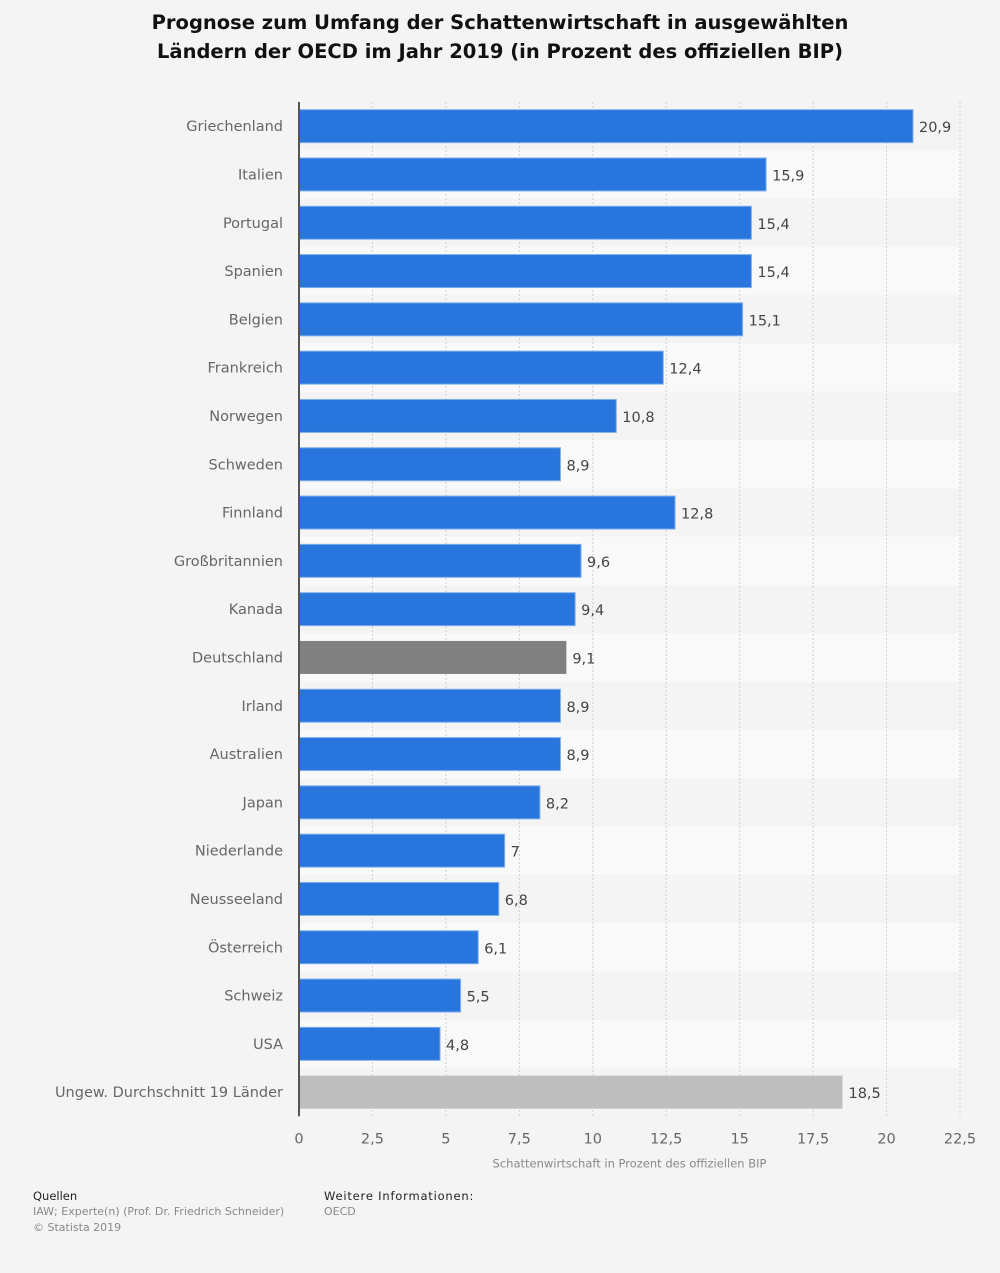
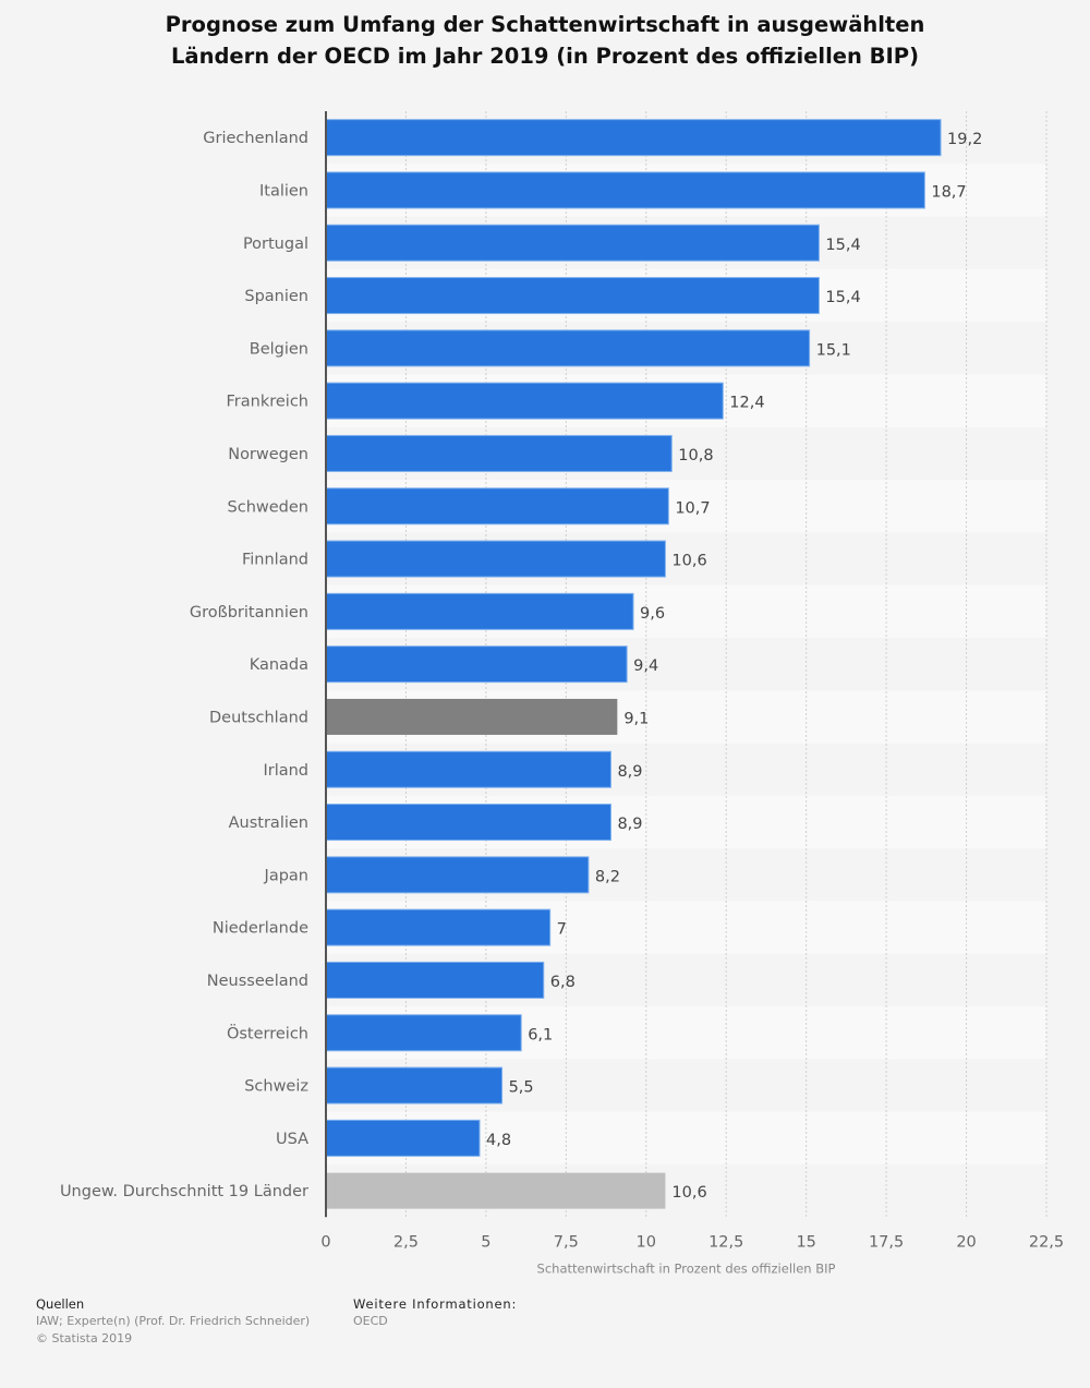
Griechenland: 20,9 -> 19,2
Italien: 15,9 -> 18,7
Schweden: 8,9 -> 10,7
Finnland: 12,8 -> 10,6
Ungew. Durchschnitt 19 Länder: 18,5 -> 10,6
